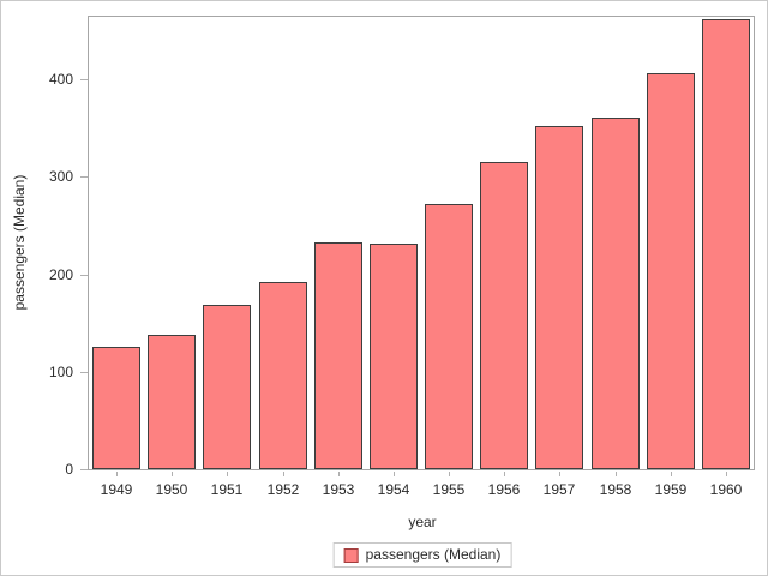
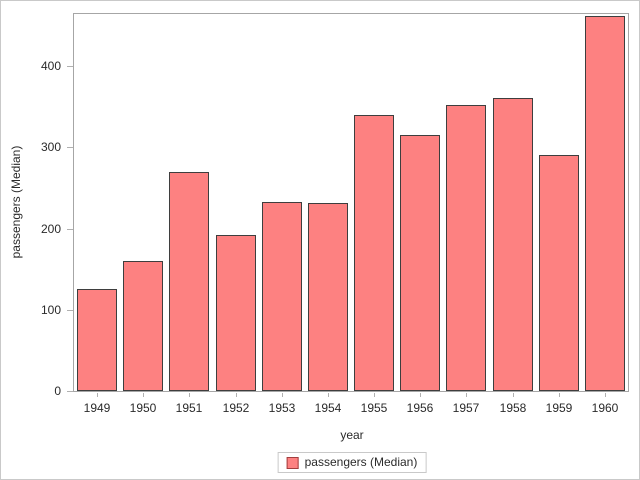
1950: 140 -> 160
1951: 170 -> 270
1955: 270 -> 340
1959: 410 -> 290
